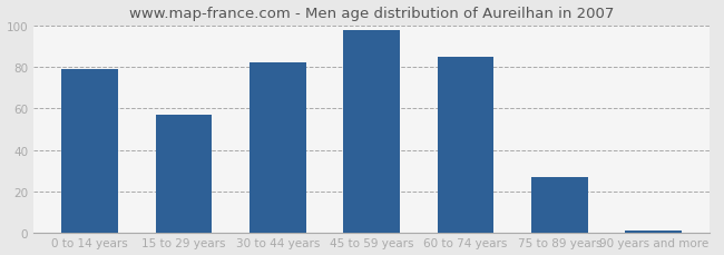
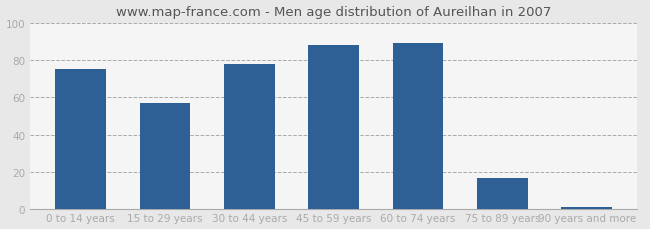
0 to 14 years: 79 -> 75
30 to 44 years: 82 -> 78
45 to 59 years: 98 -> 88
60 to 74 years: 85 -> 89
75 to 89 years: 27 -> 17
